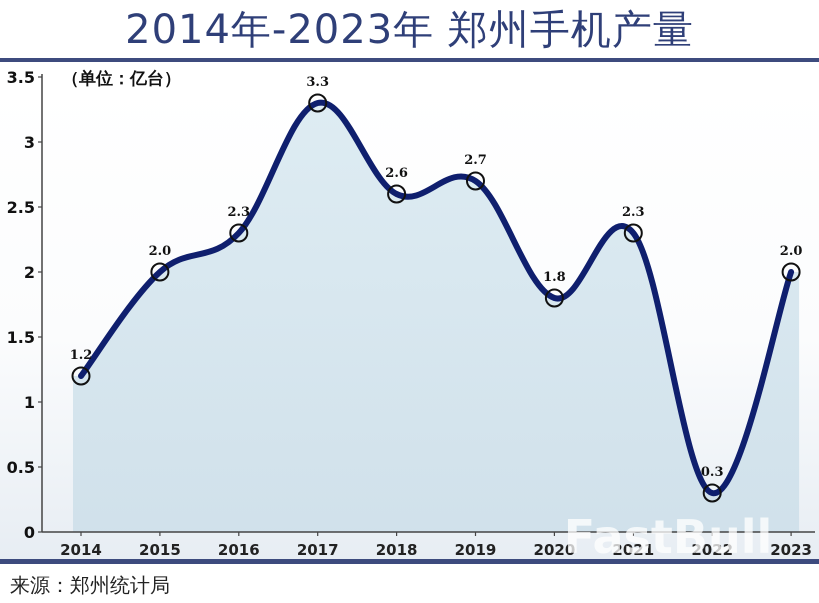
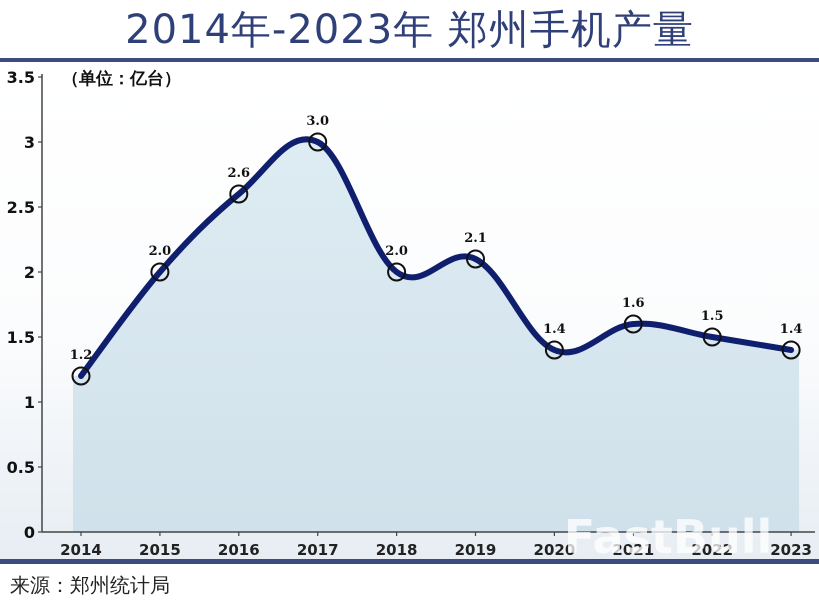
2016: 2.3 -> 2.6
2017: 3.3 -> 3.0
2018: 2.6 -> 2.0
2019: 2.7 -> 2.1
2020: 1.8 -> 1.4
2021: 2.3 -> 1.6
2022: 0.3 -> 1.5
2023: 2.0 -> 1.4
